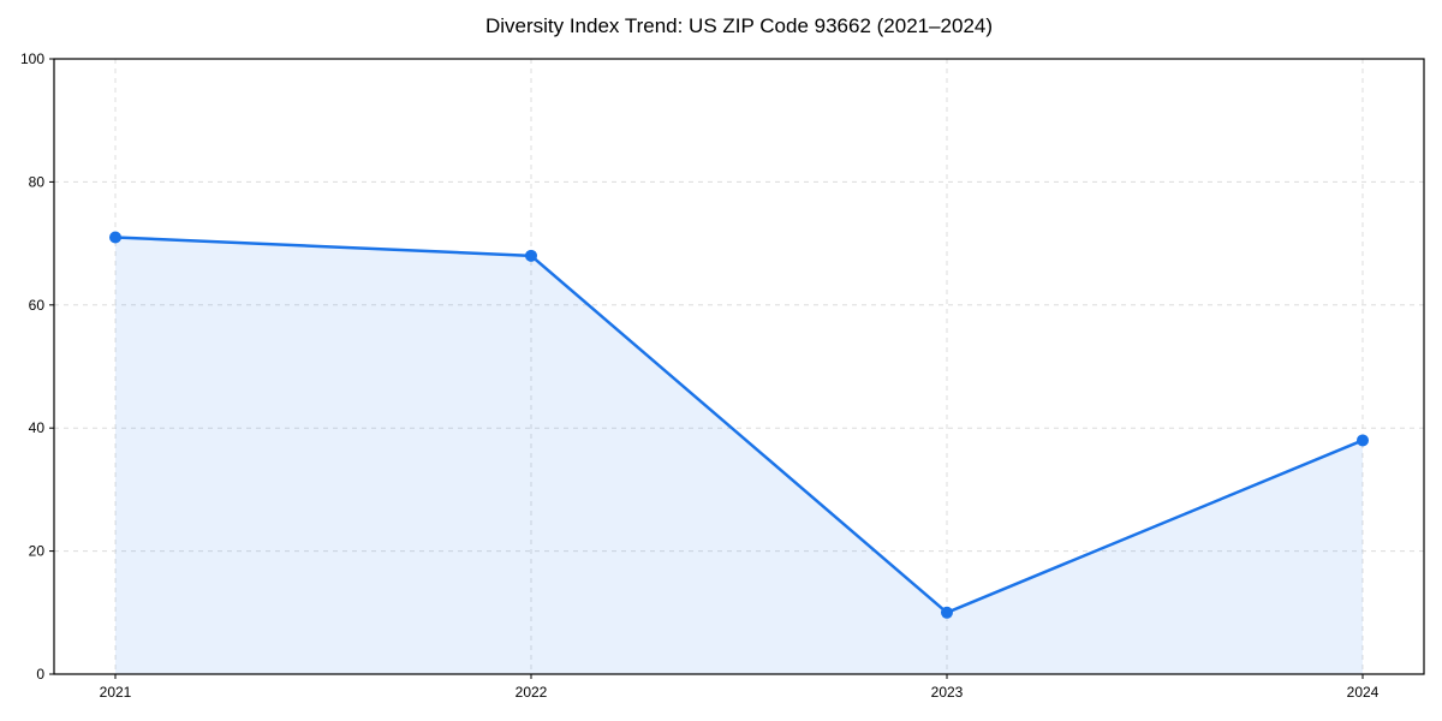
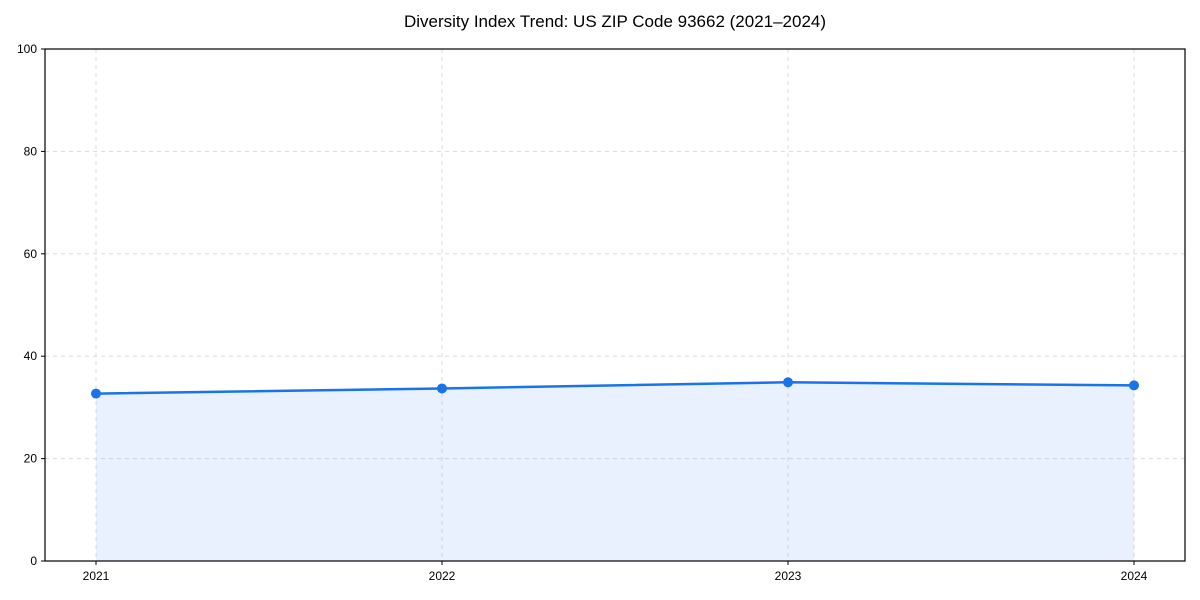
2021: 71 -> 33
2022: 68 -> 34
2023: 10 -> 35
2024: 38 -> 34
